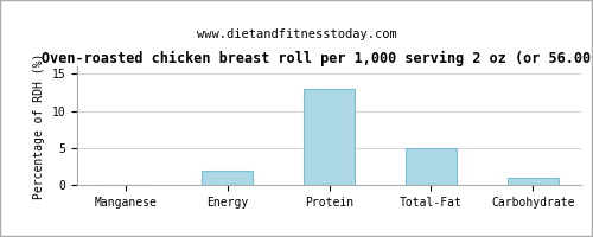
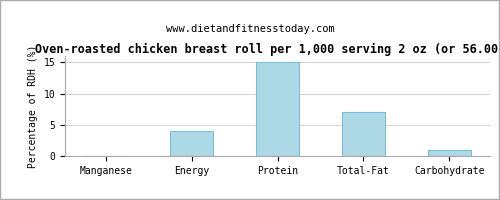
Energy: 2 -> 4
Protein: 13 -> 15
Total-Fat: 5 -> 7
